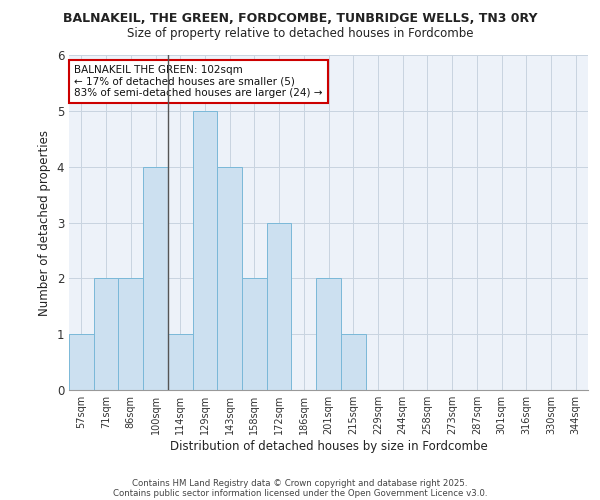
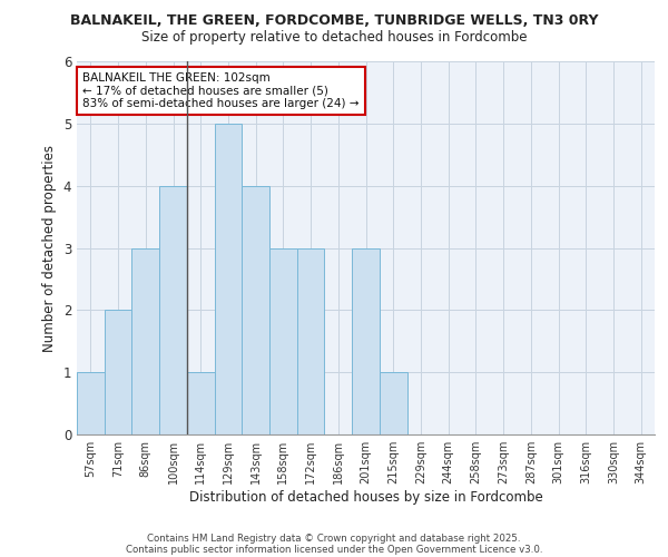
86sqm: 2 -> 3
158sqm: 2 -> 3
201sqm: 2 -> 3
